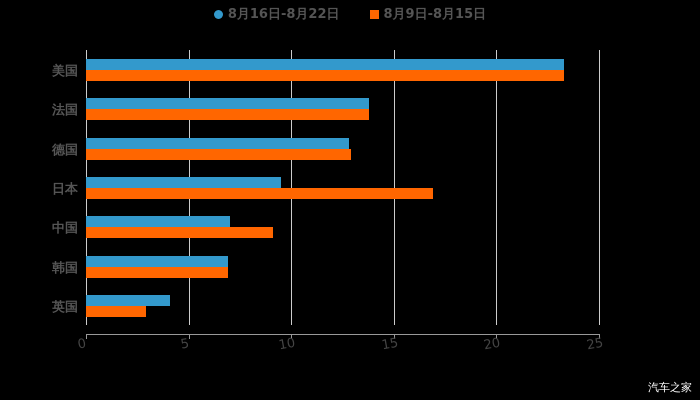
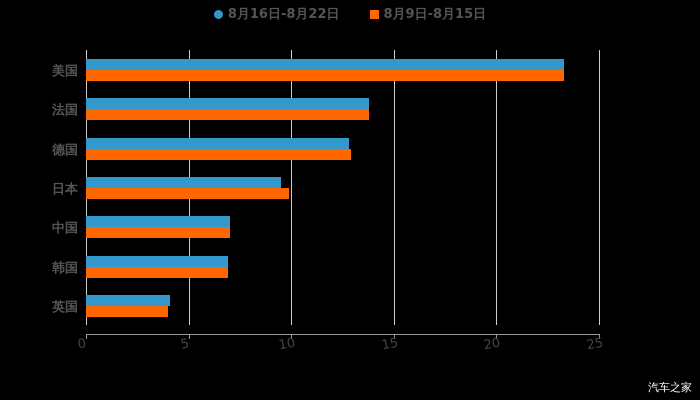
8月9日-8月15日/日本: 16.9 -> 9.9
8月9日-8月15日/中国: 9.1 -> 7.0
8月9日-8月15日/英国: 2.9 -> 4.0
